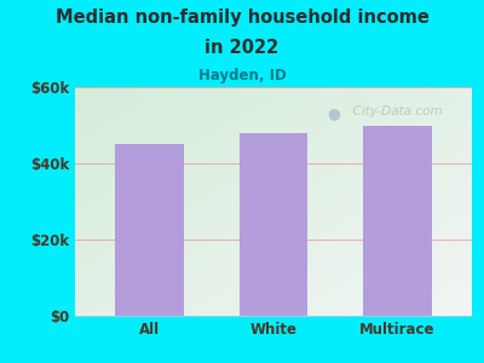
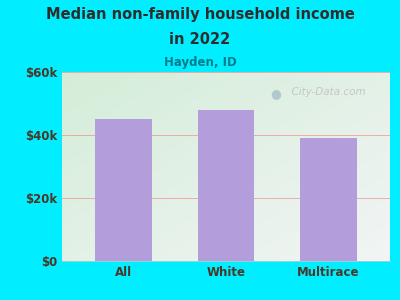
Multirace: $50k -> $39k
